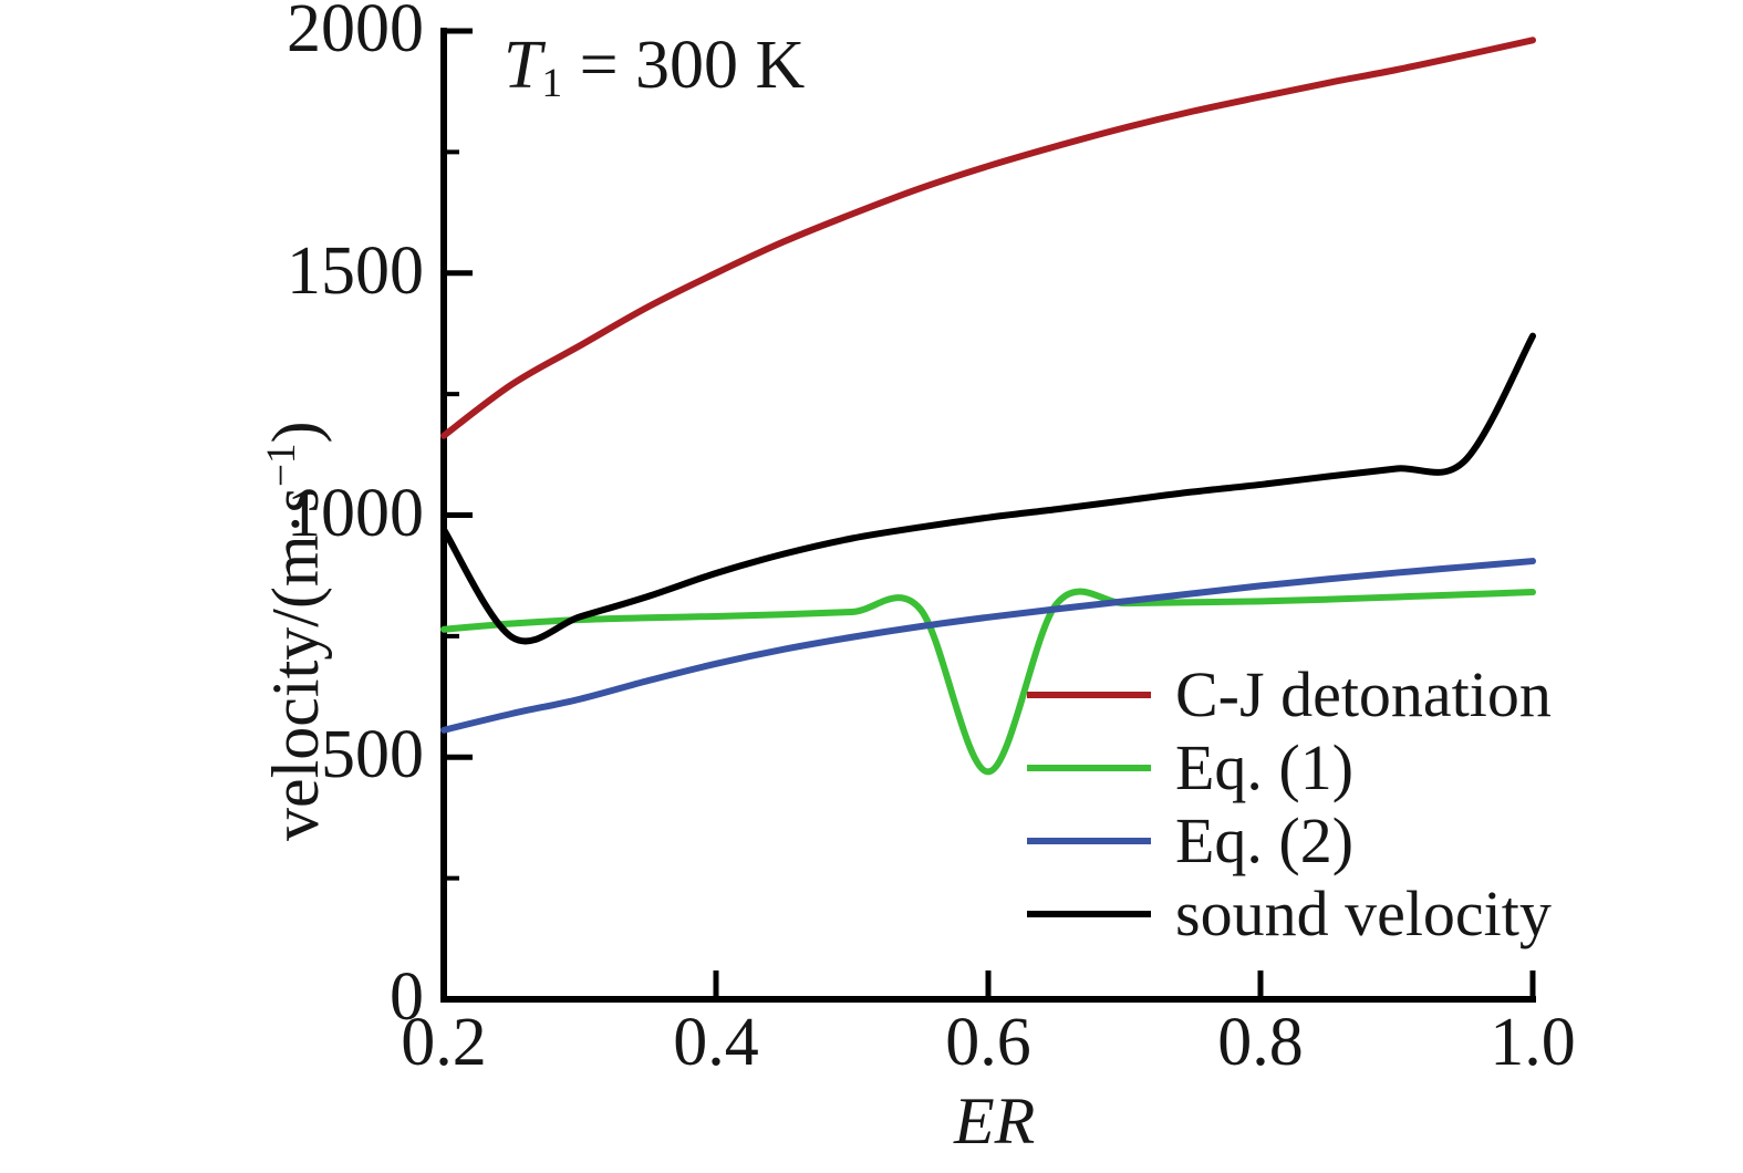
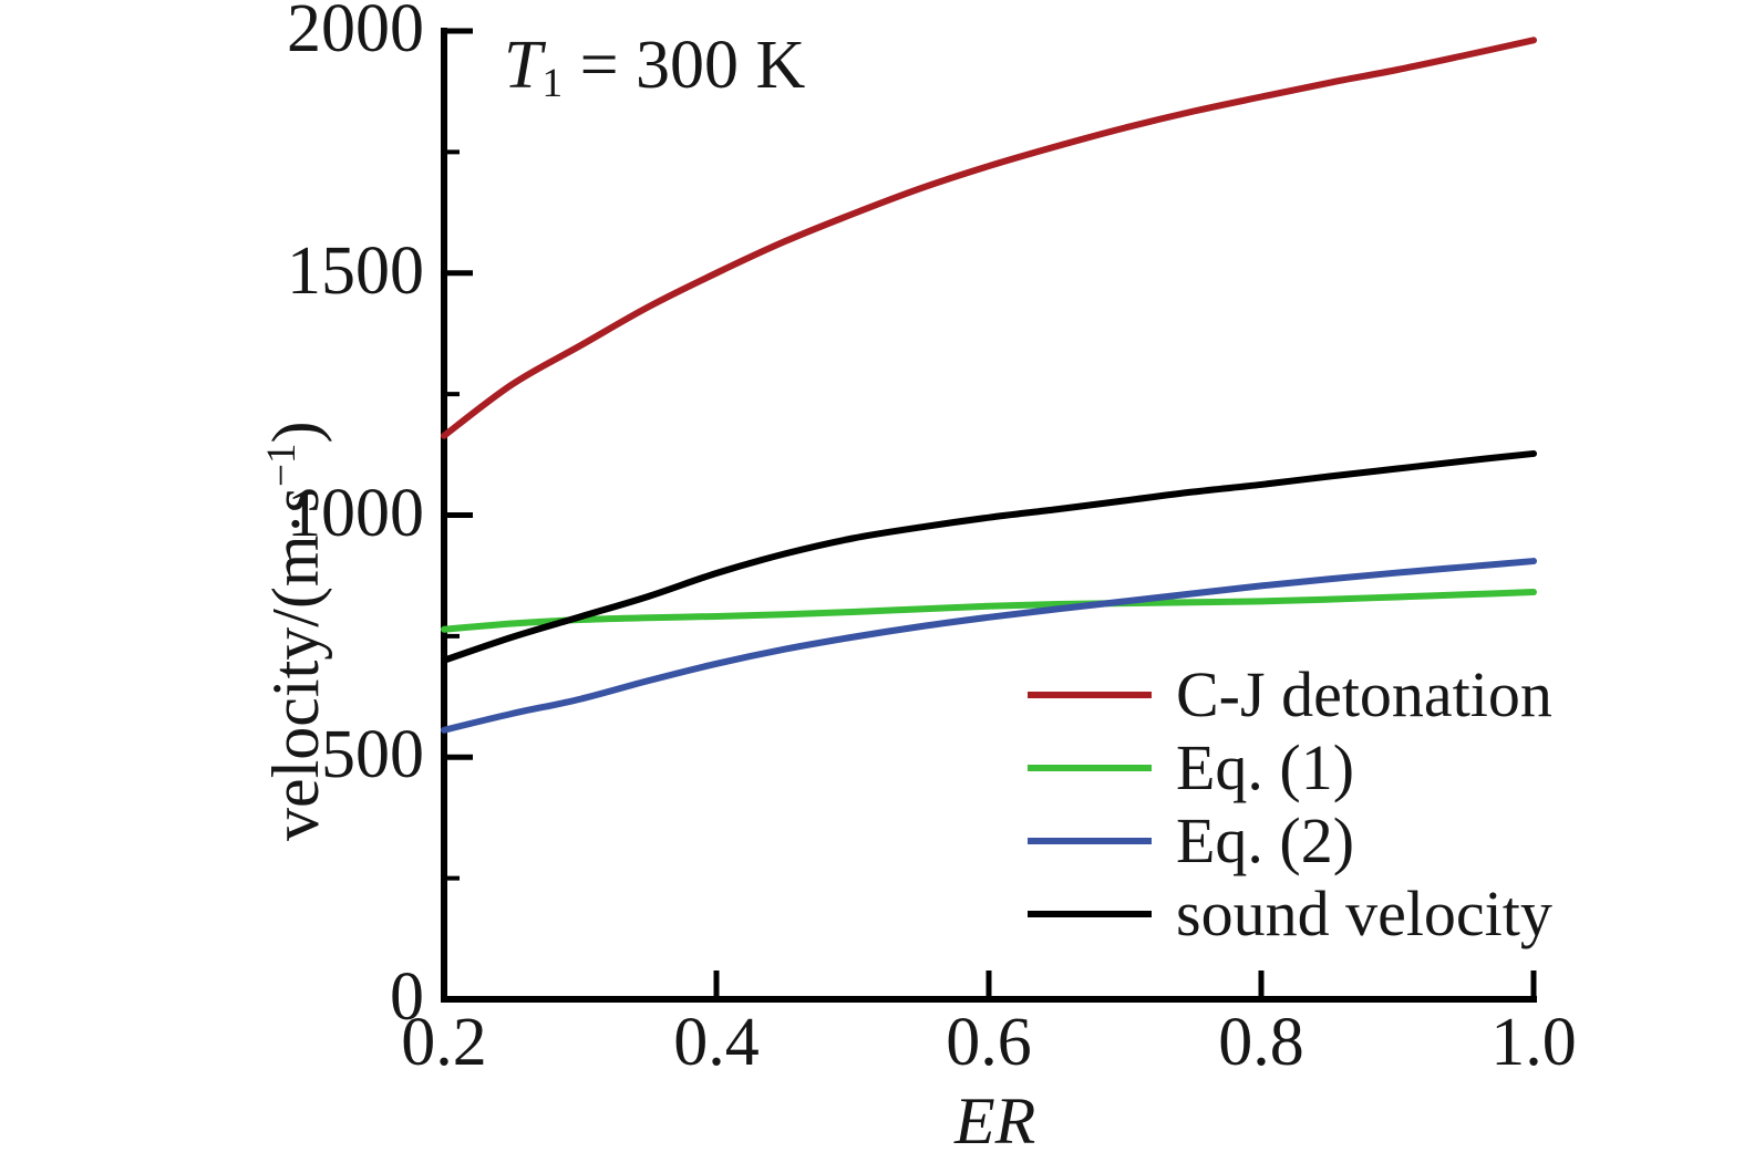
sound velocity/0.2: 970 -> 700
Eq. (1)/0.6: 470 -> 810
sound velocity/1.0: 1370 -> 1130
